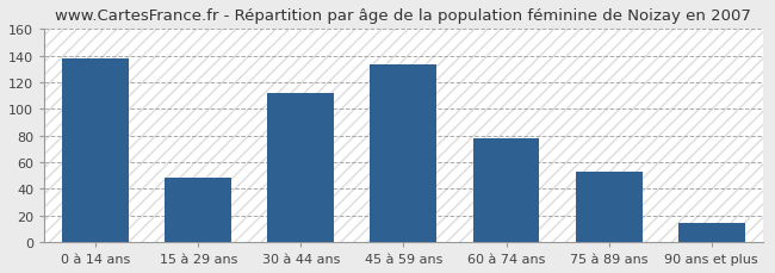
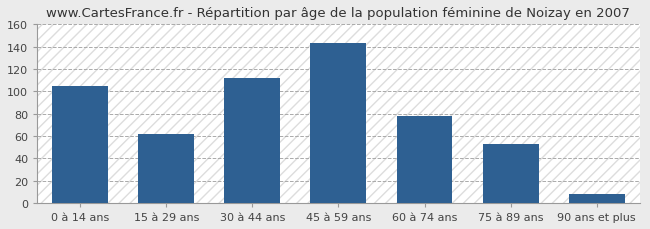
0 à 14 ans: 138 -> 105
15 à 29 ans: 48 -> 62
45 à 59 ans: 133 -> 143
90 ans et plus: 14 -> 8
